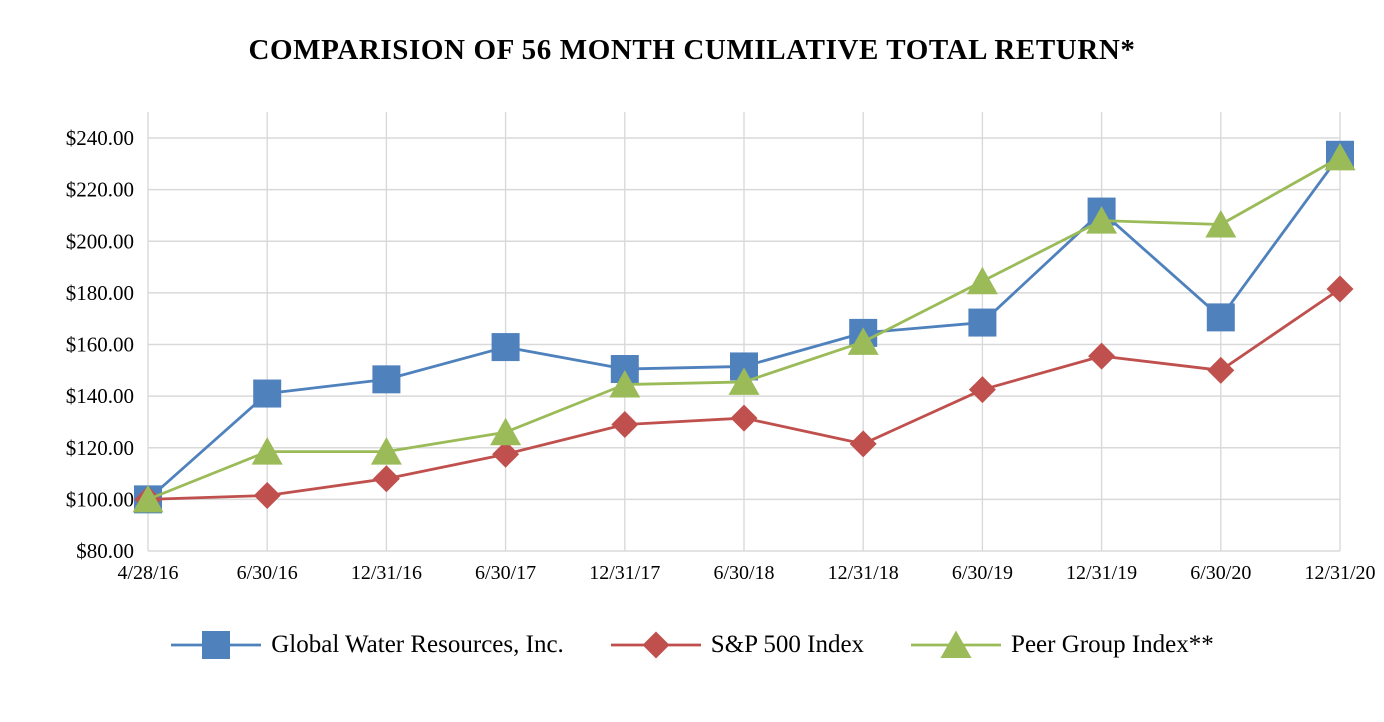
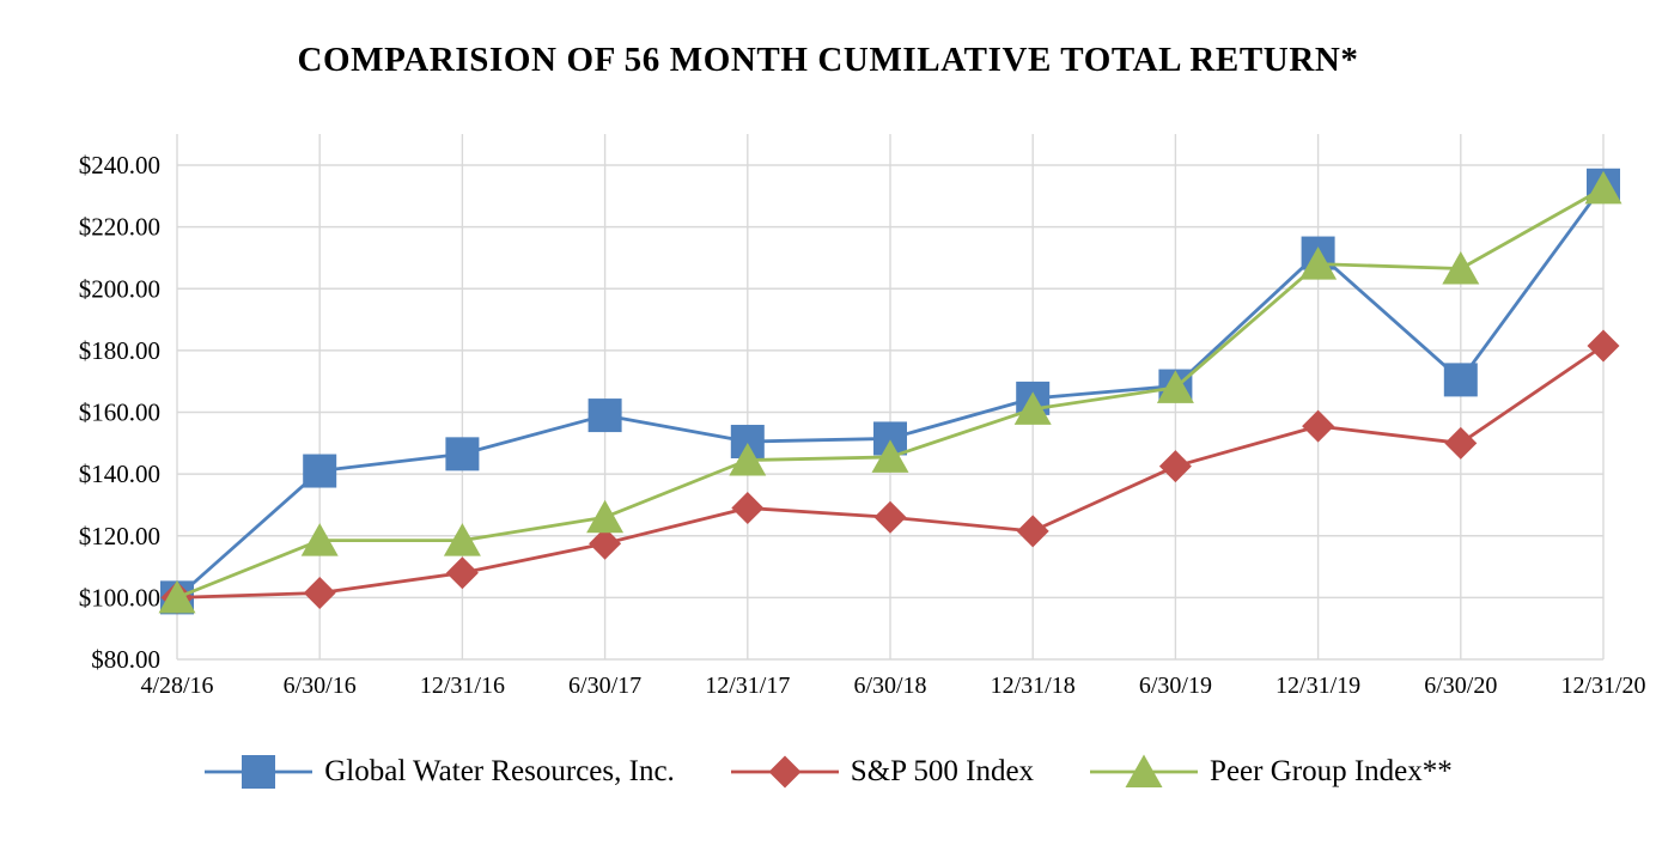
S&P 500 Index/6/30/18: $132 -> $126
Peer Group Index**/6/30/19: $184 -> $168
